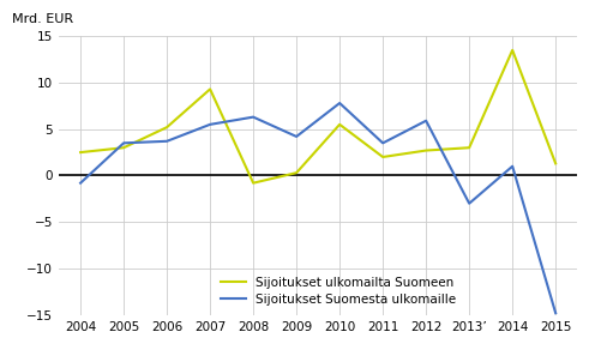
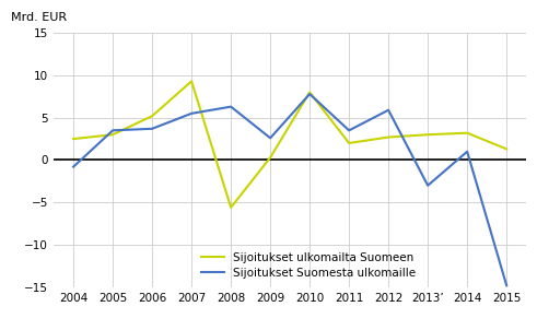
Sijoitukset ulkomailta Suomeen/2008: -0.8 -> -5.6
Sijoitukset Suomesta ulkomaille/2009: 4.2 -> 2.6
Sijoitukset ulkomailta Suomeen/2010: 5.5 -> 8.0
Sijoitukset ulkomailta Suomeen/2014: 13.5 -> 3.2
